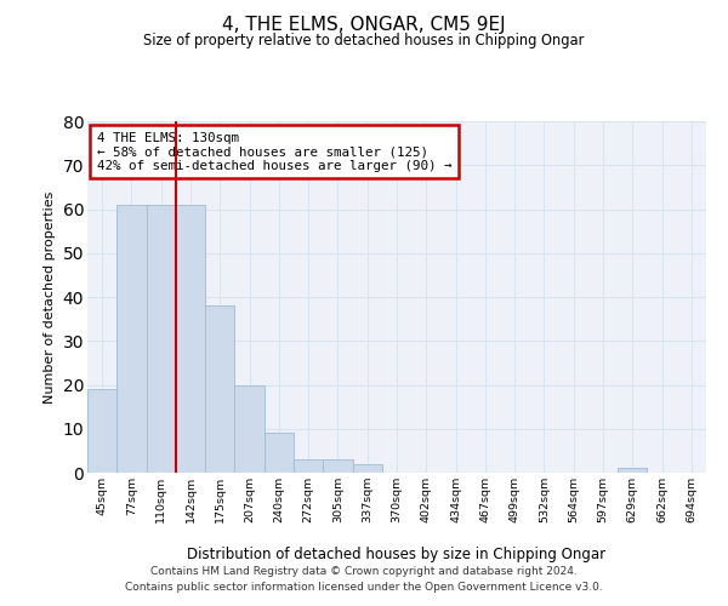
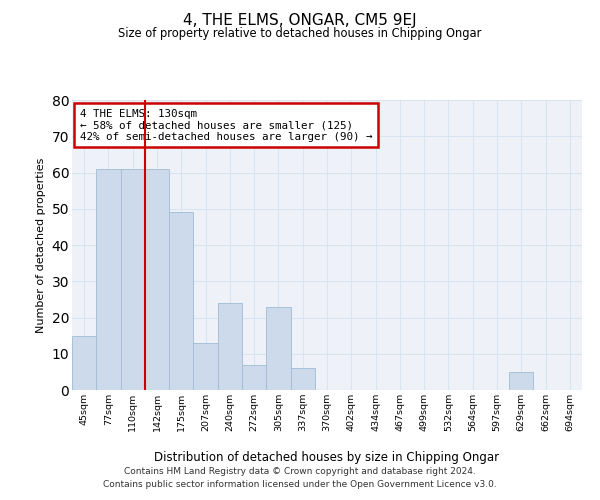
45sqm: 19 -> 15
175sqm: 38 -> 49
207sqm: 20 -> 13
240sqm: 9 -> 24
272sqm: 3 -> 7
305sqm: 3 -> 23
337sqm: 2 -> 6
629sqm: 1 -> 5
